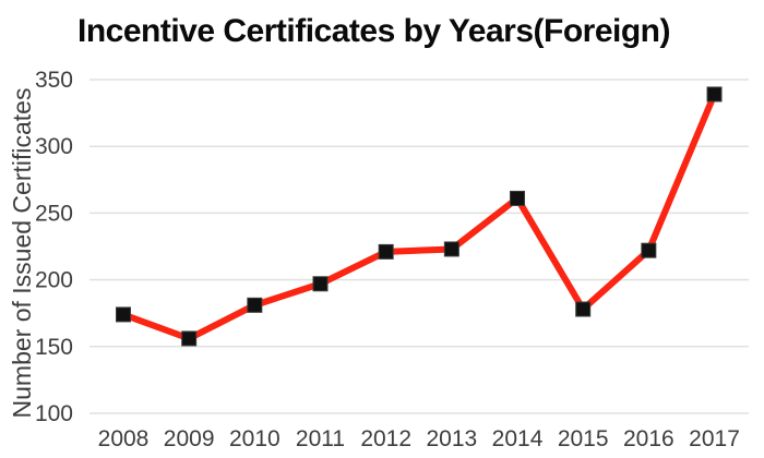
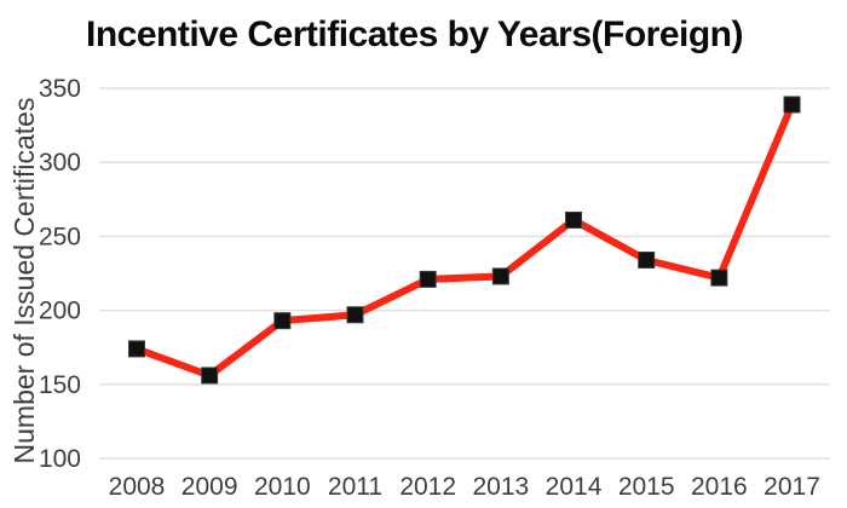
2010: 181 -> 193
2015: 178 -> 234
